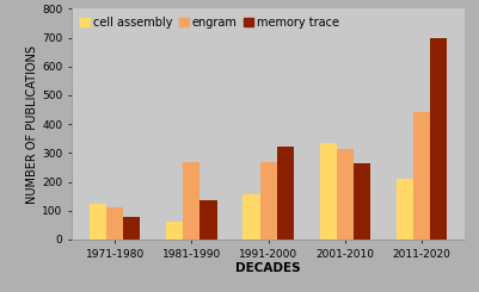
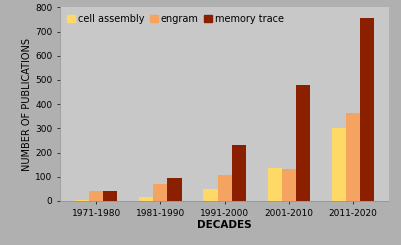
cell assembly/1971-1980: 125 -> 5
engram/1971-1980: 110 -> 40
memory trace/1971-1980: 80 -> 40
cell assembly/1981-1990: 60 -> 15
engram/1981-1990: 270 -> 70
memory trace/1981-1990: 135 -> 95
cell assembly/1991-2000: 155 -> 50
engram/1991-2000: 270 -> 105
memory trace/1991-2000: 320 -> 230
cell assembly/2001-2010: 335 -> 135
engram/2001-2010: 315 -> 130
memory trace/2001-2010: 265 -> 480
cell assembly/2011-2020: 210 -> 300
engram/2011-2020: 440 -> 365
memory trace/2011-2020: 700 -> 755
